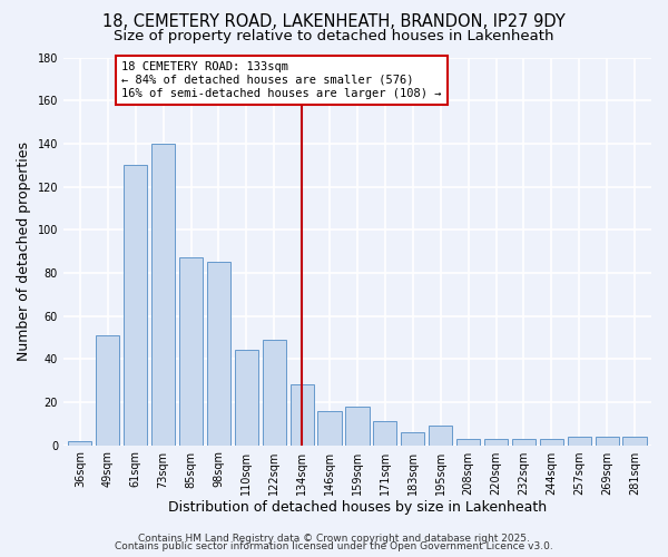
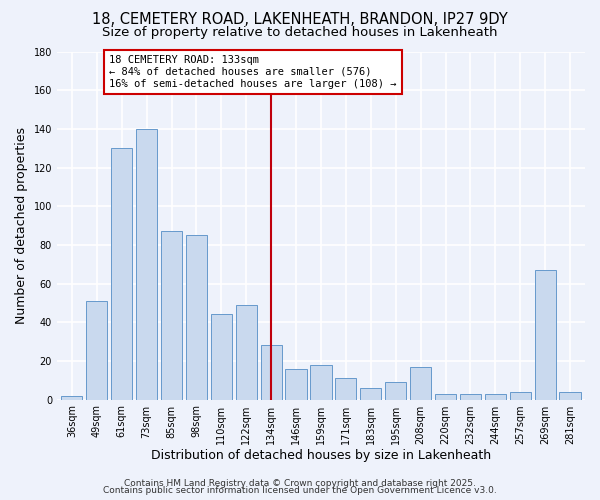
208sqm: 3 -> 17
269sqm: 4 -> 67
